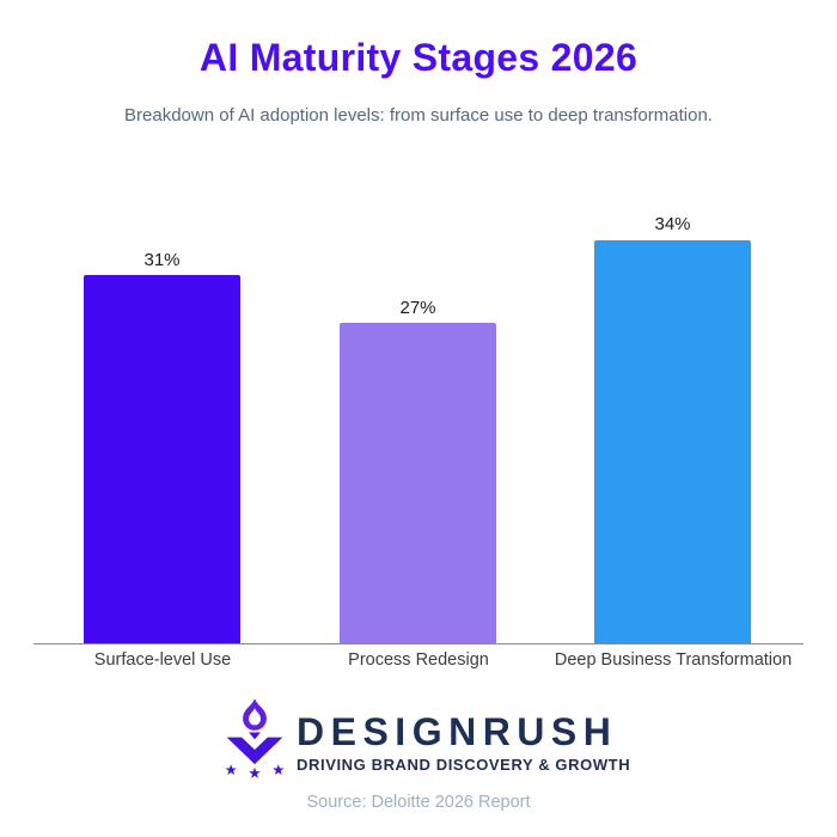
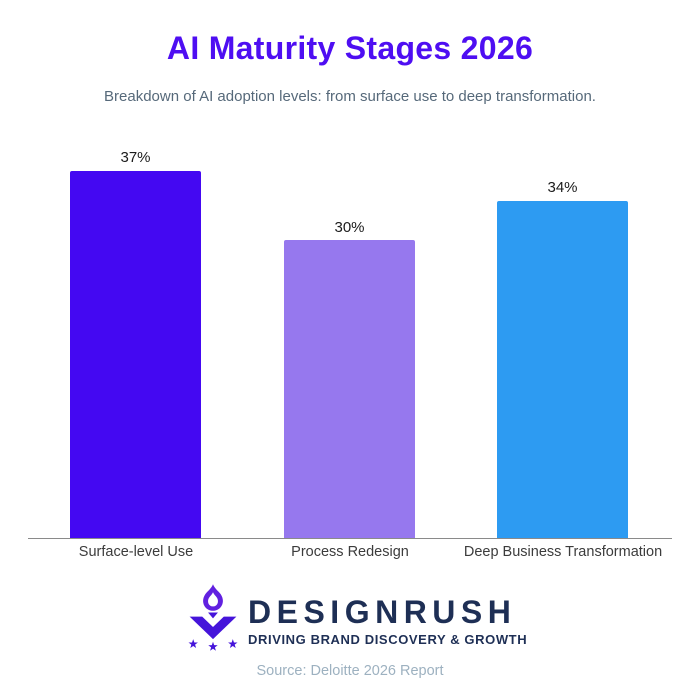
Surface-level Use: 31% -> 37%
Process Redesign: 27% -> 30%
